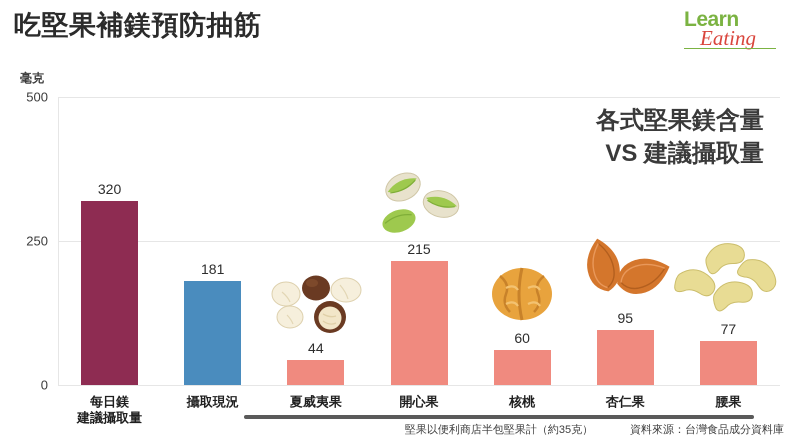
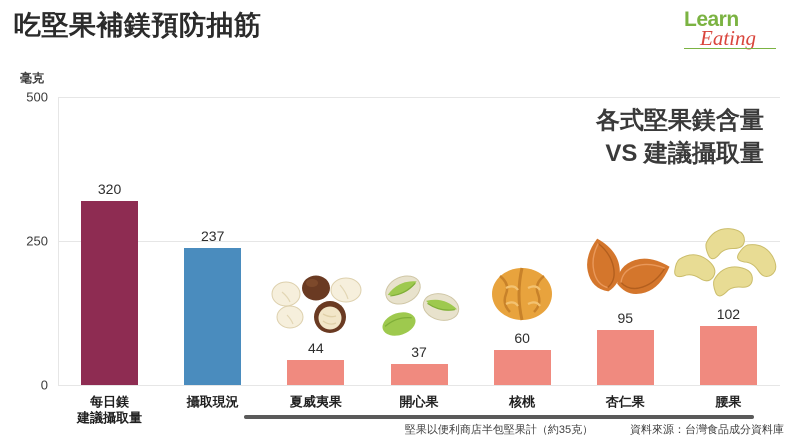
攝取現況: 181 -> 237
開心果: 215 -> 37
腰果: 77 -> 102
